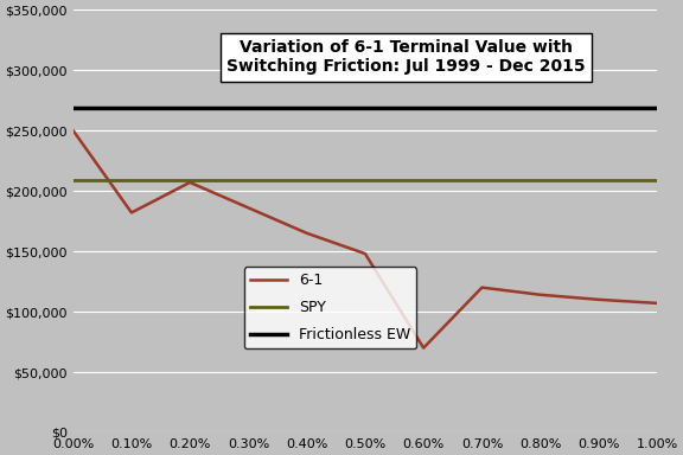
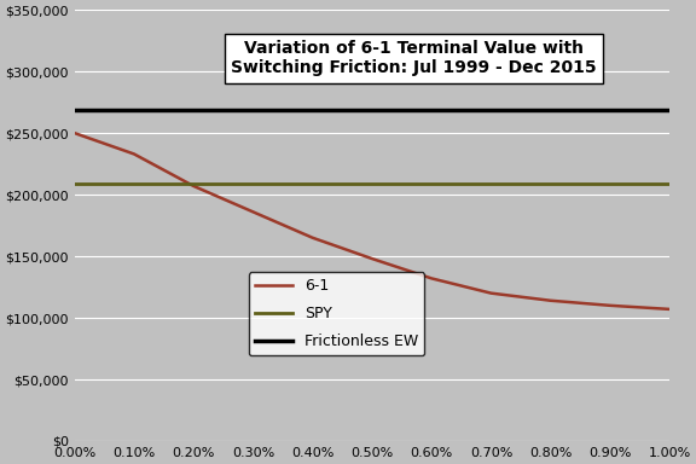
0.10%: $182,000 -> $233,000
0.60%: $70,000 -> $132,000
